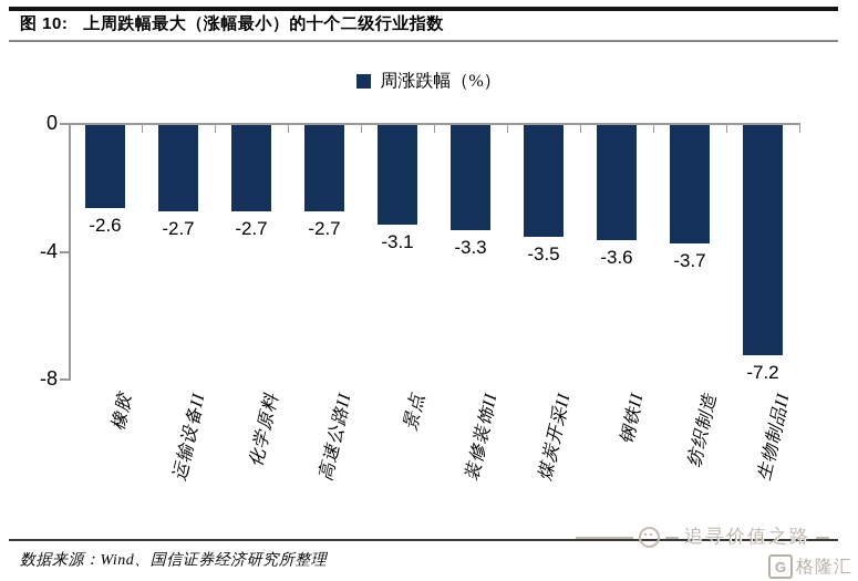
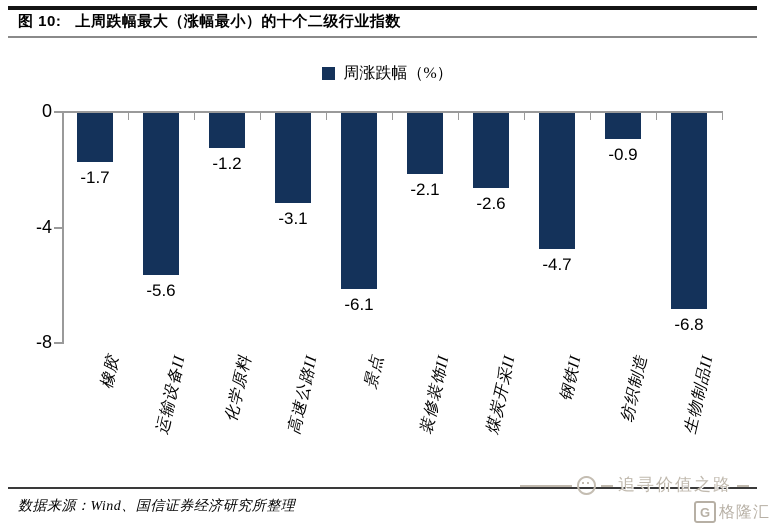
橡胶: -2.6 -> -1.7
运输设备II: -2.7 -> -5.6
化学原料: -2.7 -> -1.2
高速公路II: -2.7 -> -3.1
景点: -3.1 -> -6.1
装修装饰II: -3.3 -> -2.1
煤炭开采II: -3.5 -> -2.6
钢铁II: -3.6 -> -4.7
纺织制造: -3.7 -> -0.9
生物制品II: -7.2 -> -6.8
